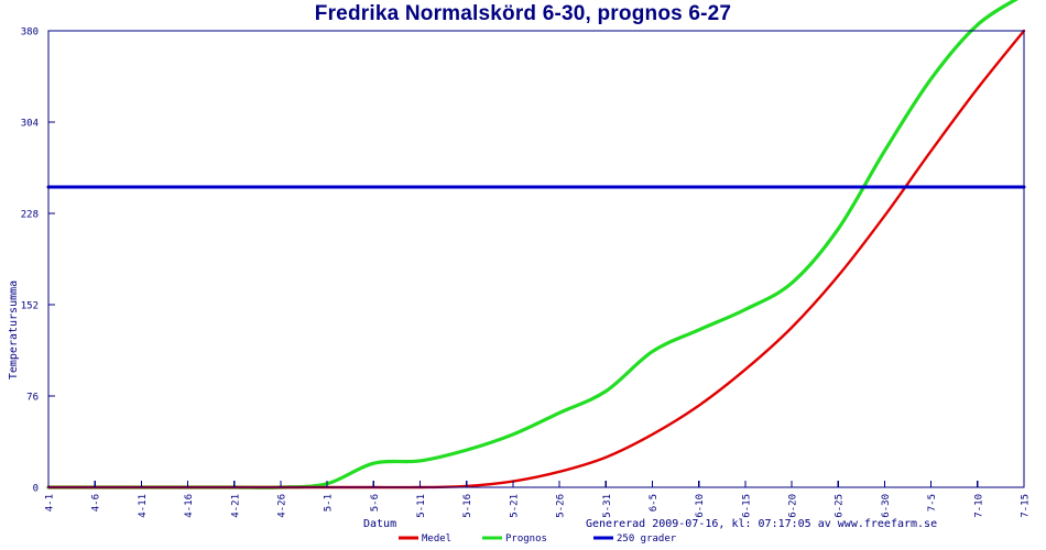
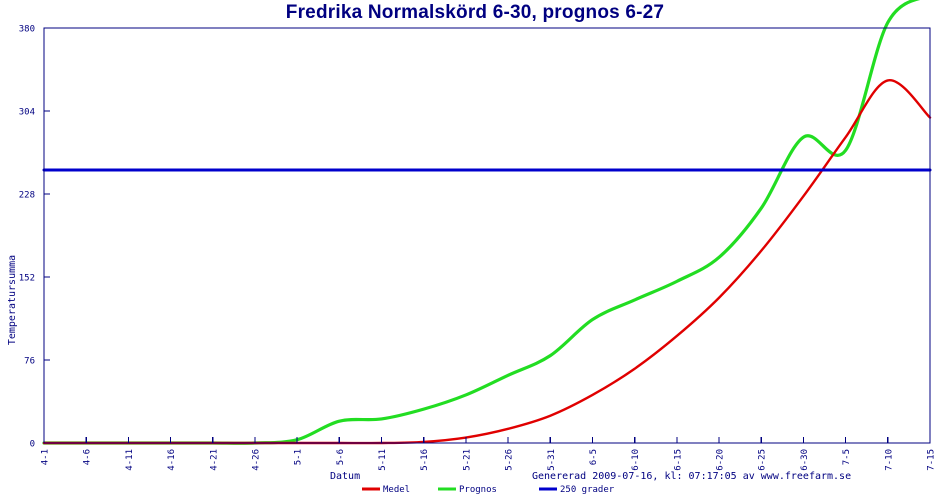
Prognos/7-5: 340 -> 268
Medel/7-15: 380 -> 298
